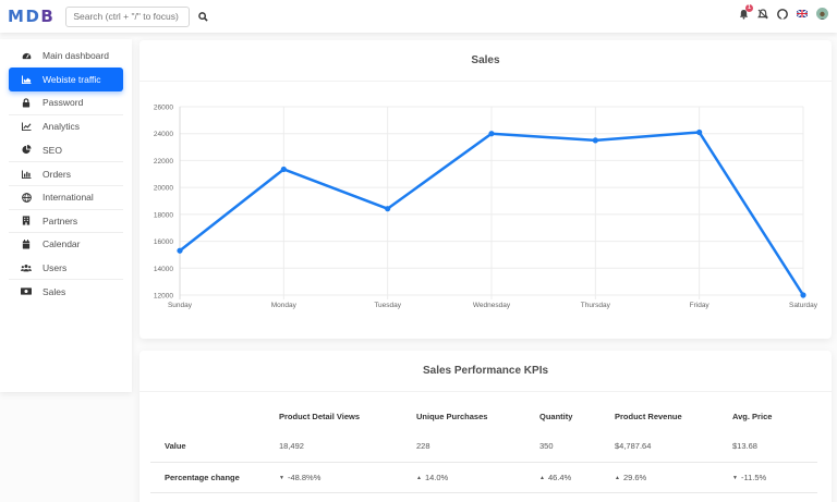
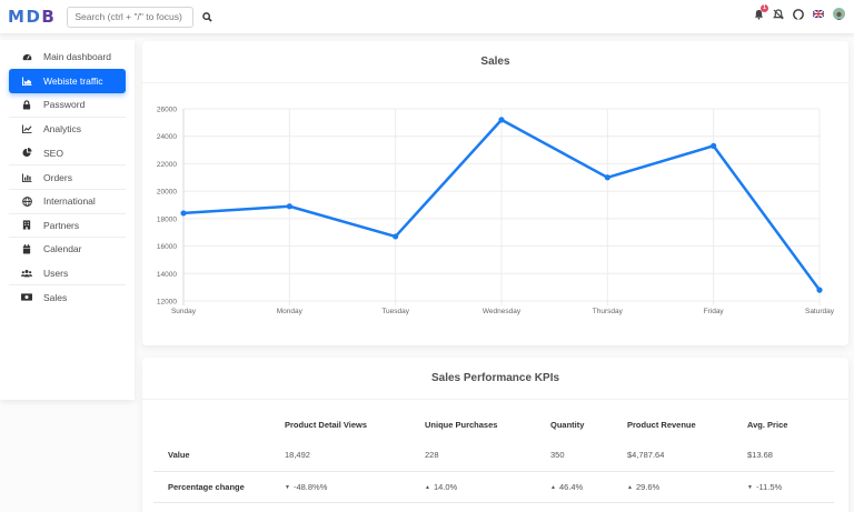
Sunday: 15300 -> 18400
Monday: 21400 -> 18900
Tuesday: 18400 -> 16700
Wednesday: 24000 -> 25200
Thursday: 23500 -> 21000
Friday: 24100 -> 23300
Saturday: 12000 -> 12800
